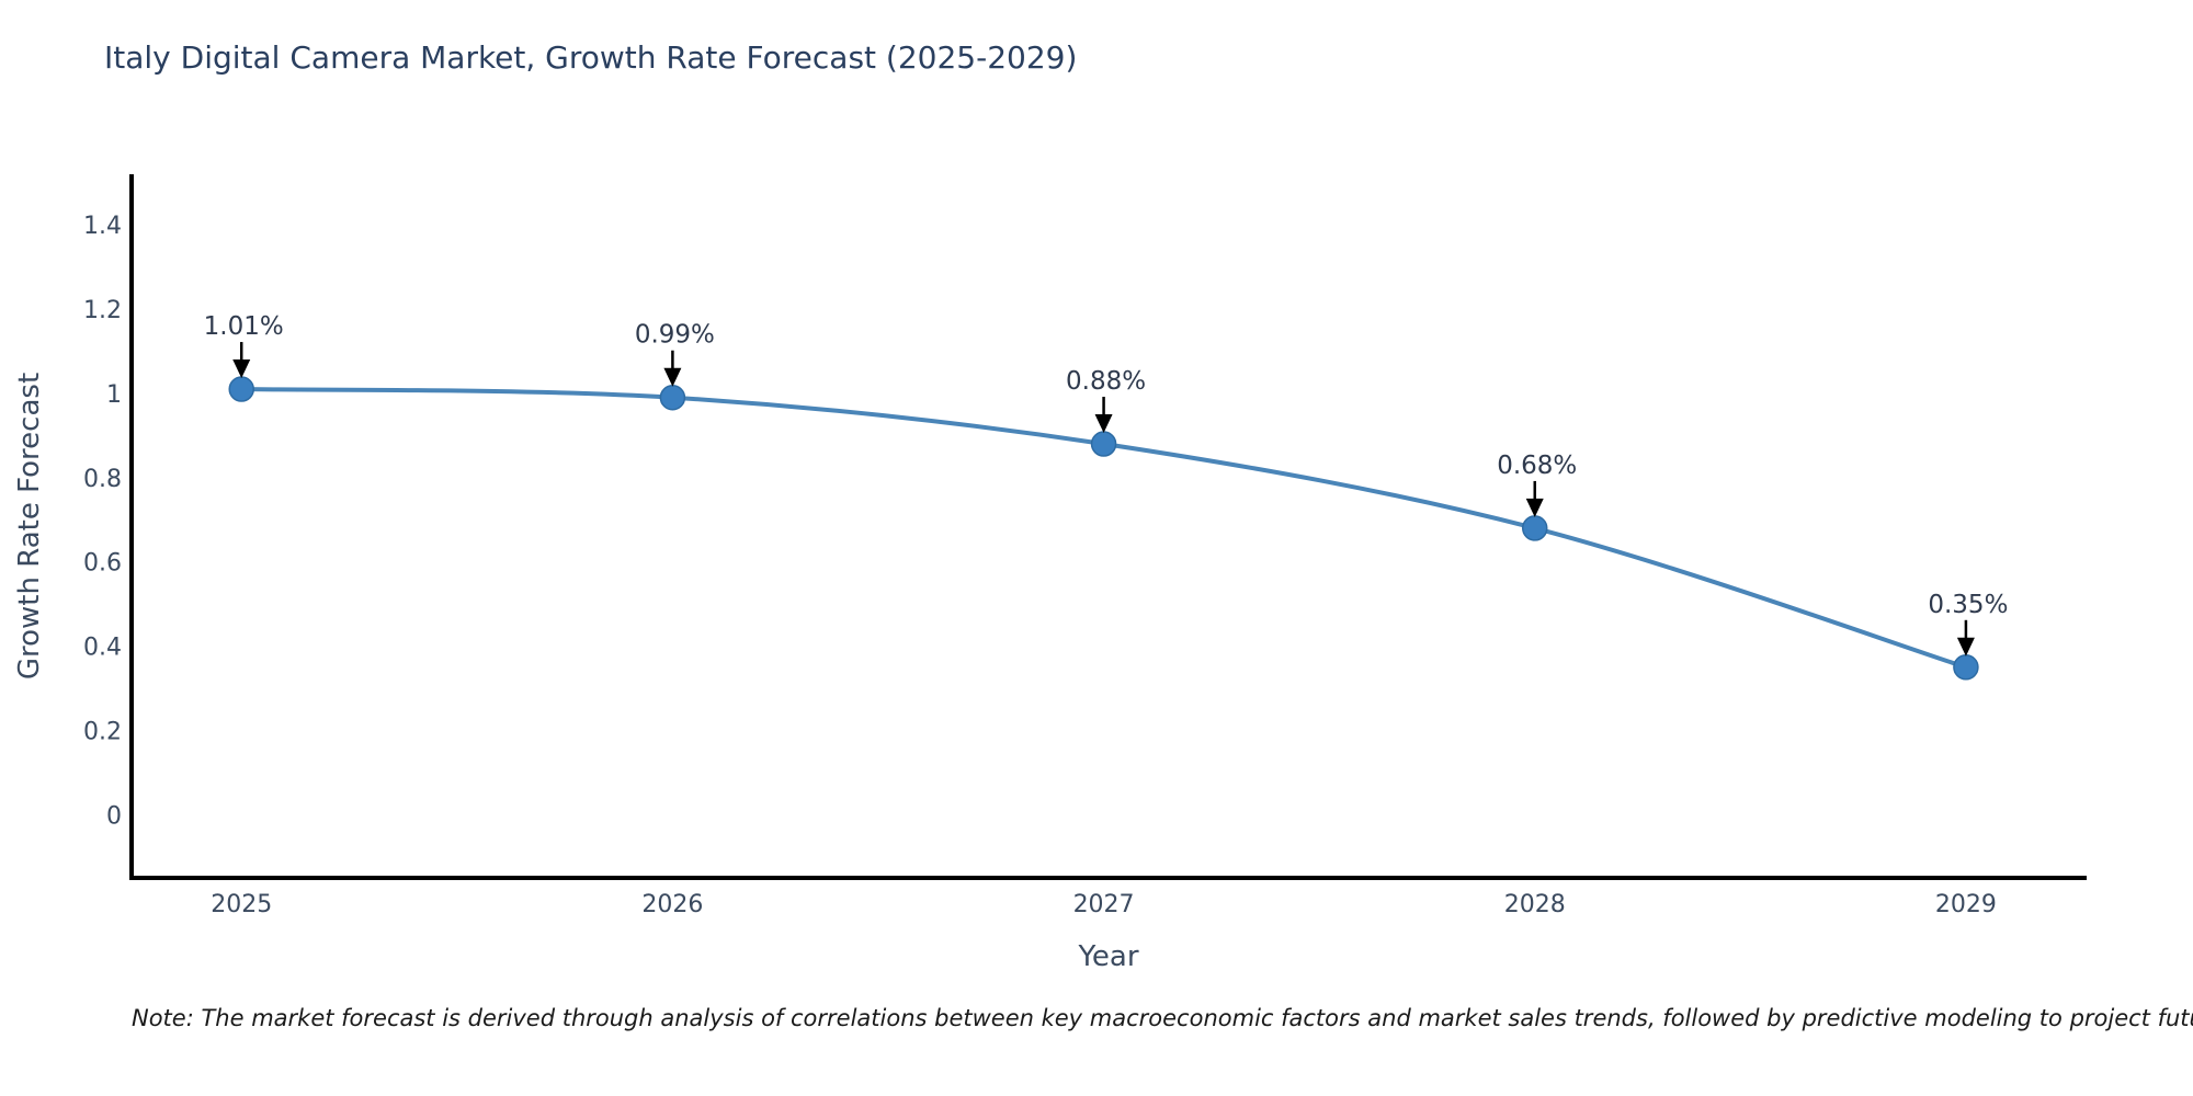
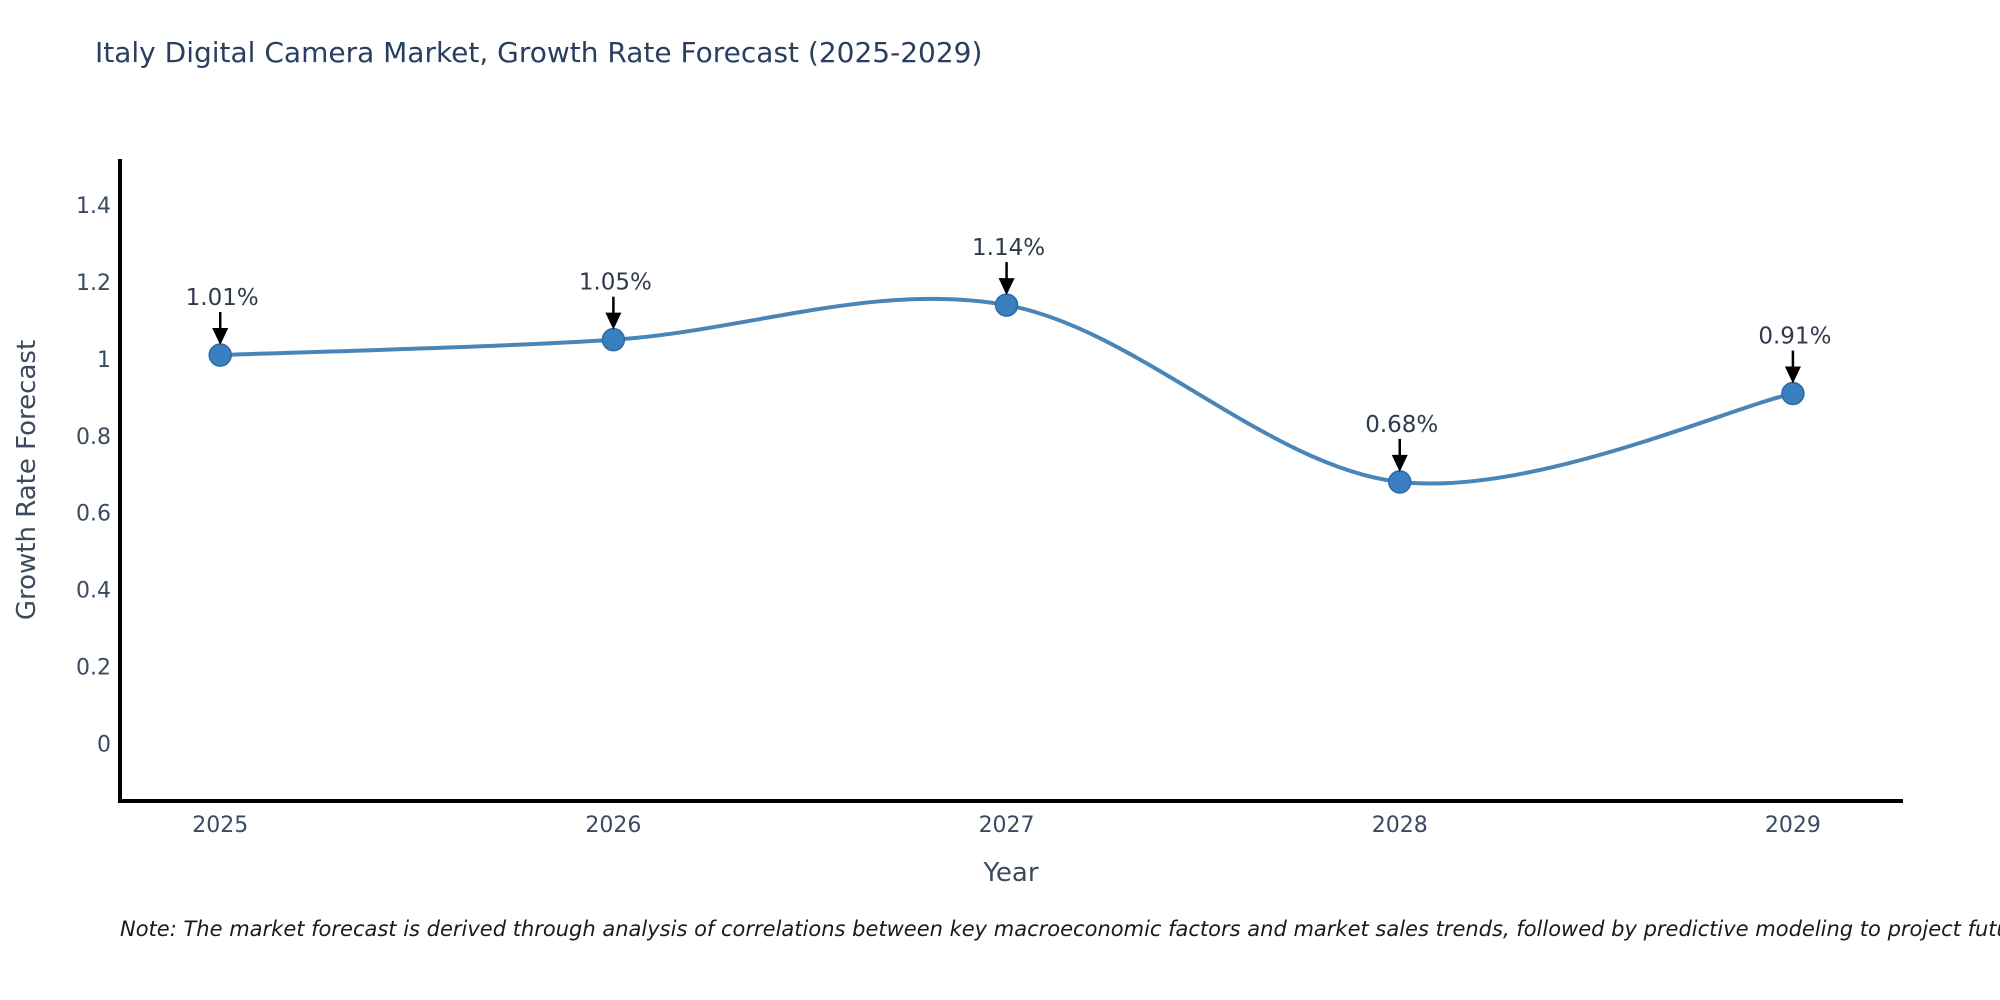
2026: 0.99% -> 1.05%
2027: 0.88% -> 1.14%
2029: 0.35% -> 0.91%
